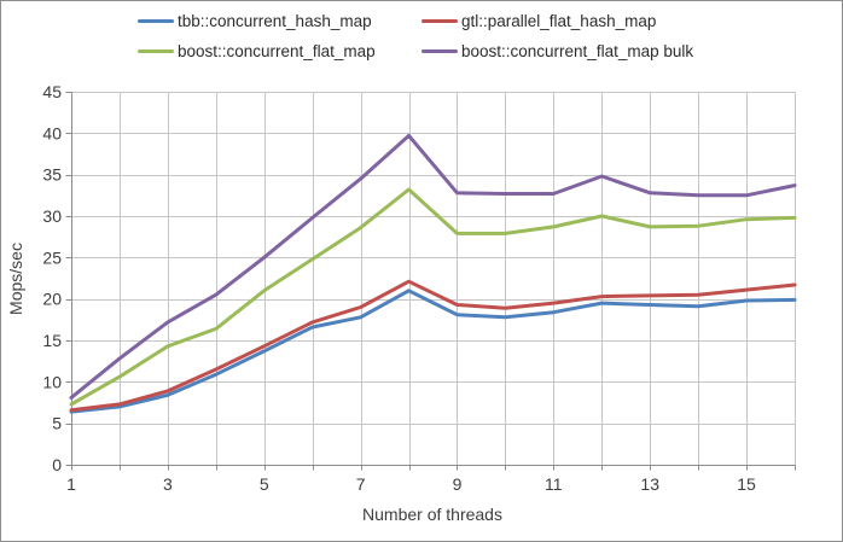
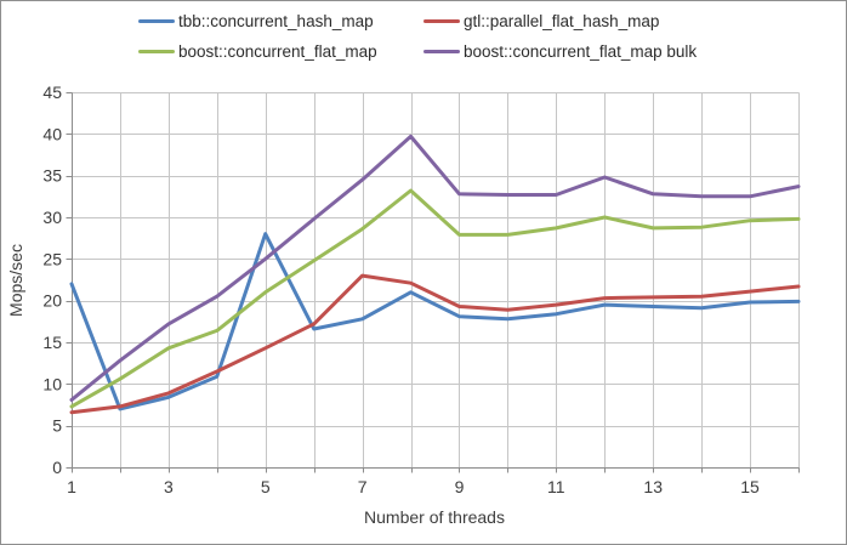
tbb::concurrent_hash_map/1: 6 -> 22
tbb::concurrent_hash_map/5: 14 -> 28
gtl::parallel_flat_hash_map/7: 19 -> 23
